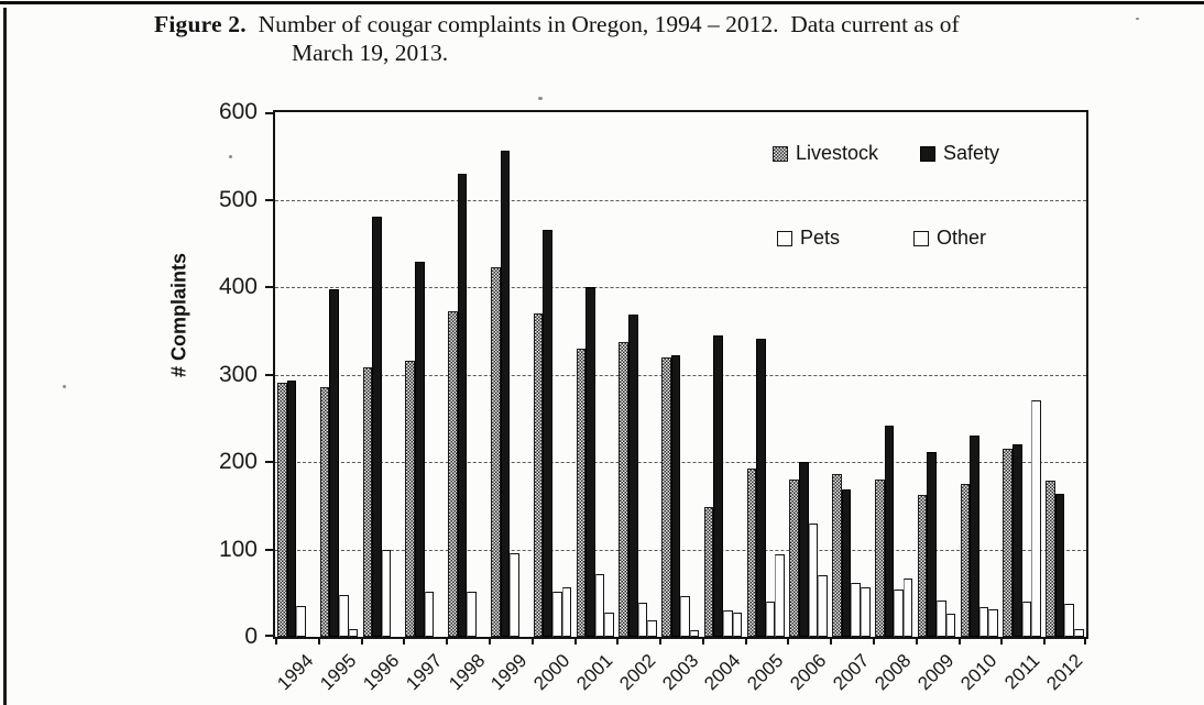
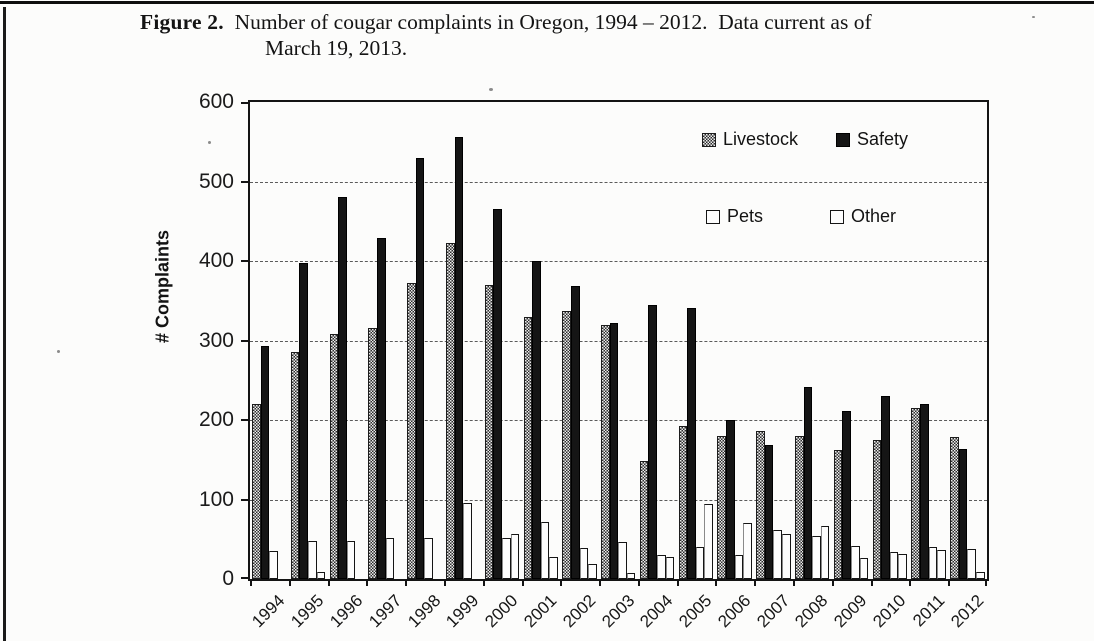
Livestock/1994: 290 -> 220
Pets/1996: 100 -> 50
Pets/2006: 130 -> 30
Other/2011: 270 -> 40
